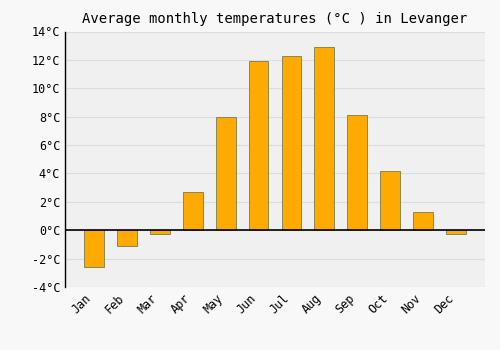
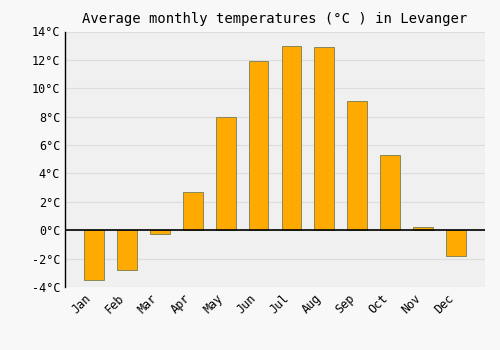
Jan: -2.6°C -> -3.5°C
Feb: -1.1°C -> -2.8°C
Jul: 12.3°C -> 13.0°C
Sep: 8.1°C -> 9.1°C
Oct: 4.2°C -> 5.3°C
Nov: 1.3°C -> 0.2°C
Dec: -0.3°C -> -1.8°C
